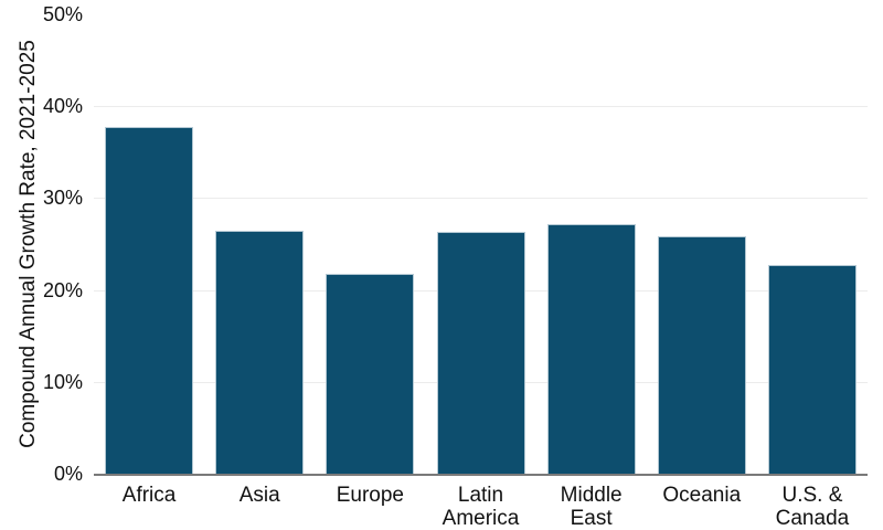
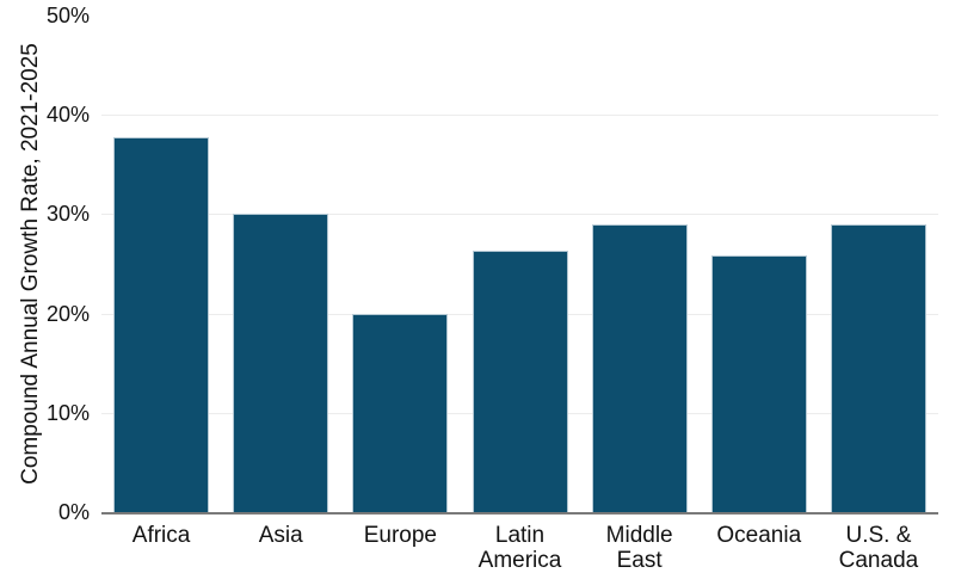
Asia: 26% -> 30%
Europe: 22% -> 20%
Middle East: 27% -> 29%
U.S. & Canada: 23% -> 29%
